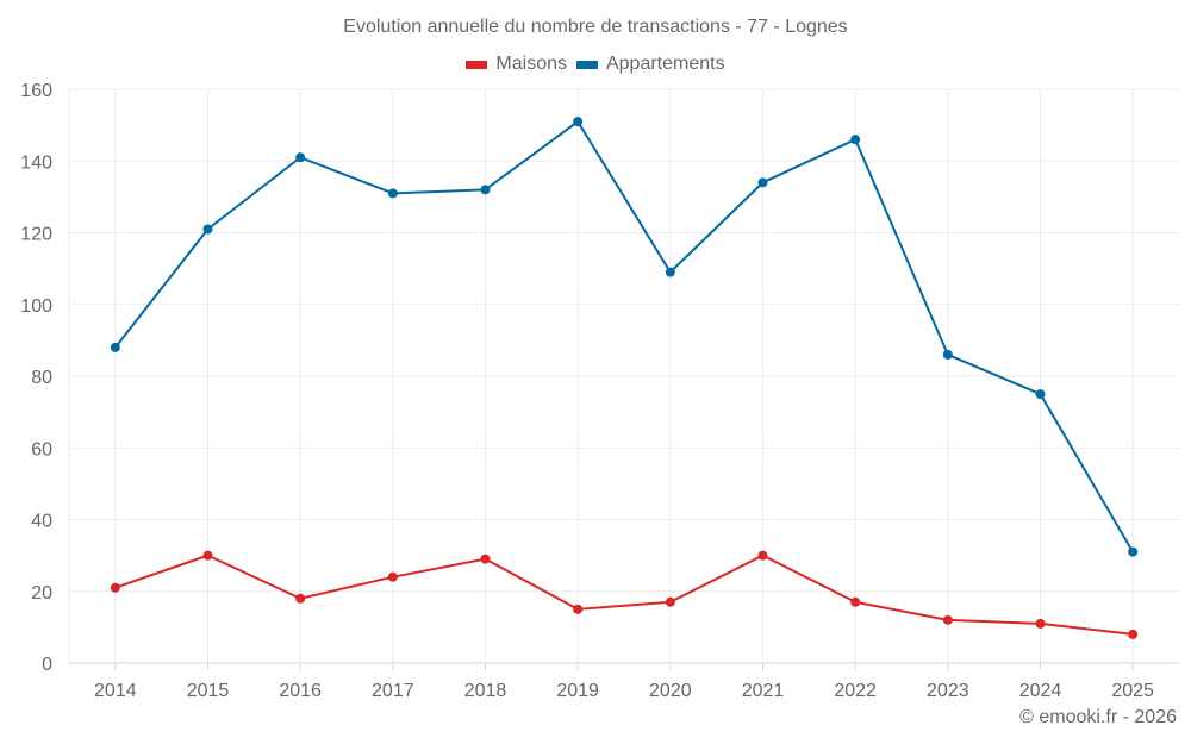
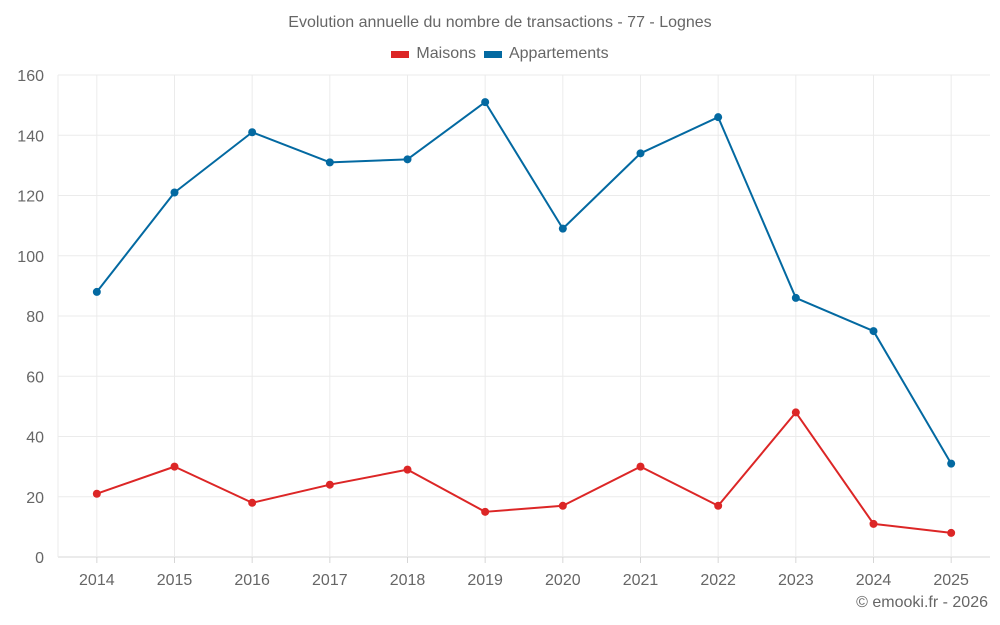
Maisons/2023: 12 -> 48
